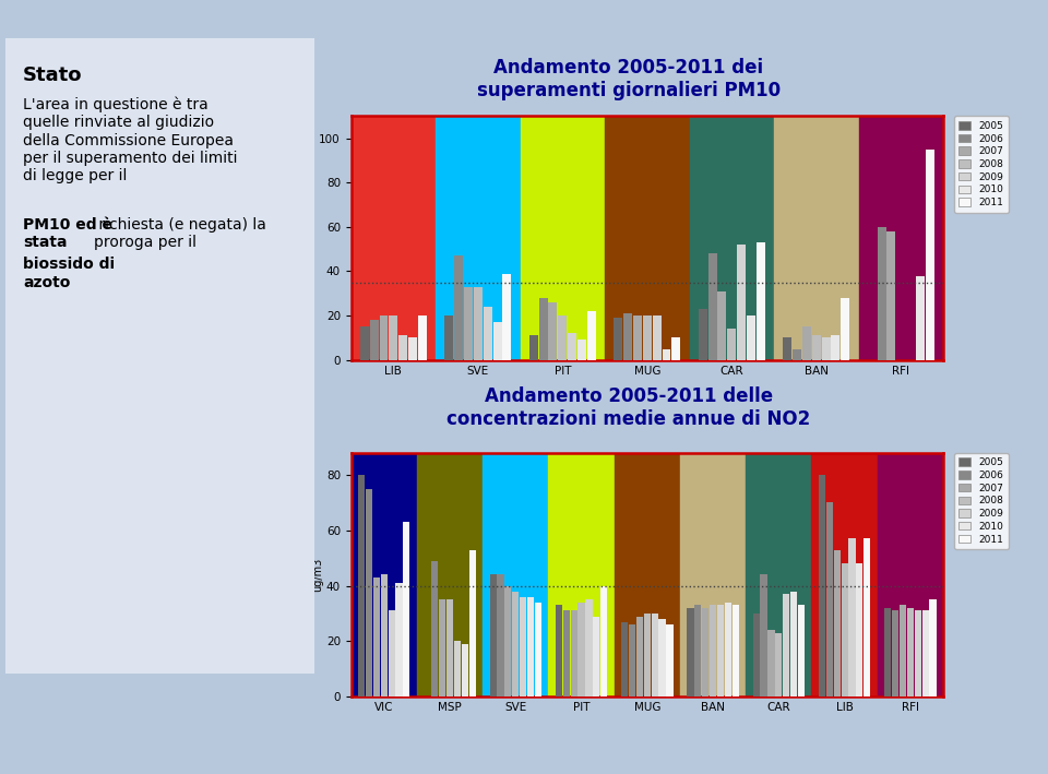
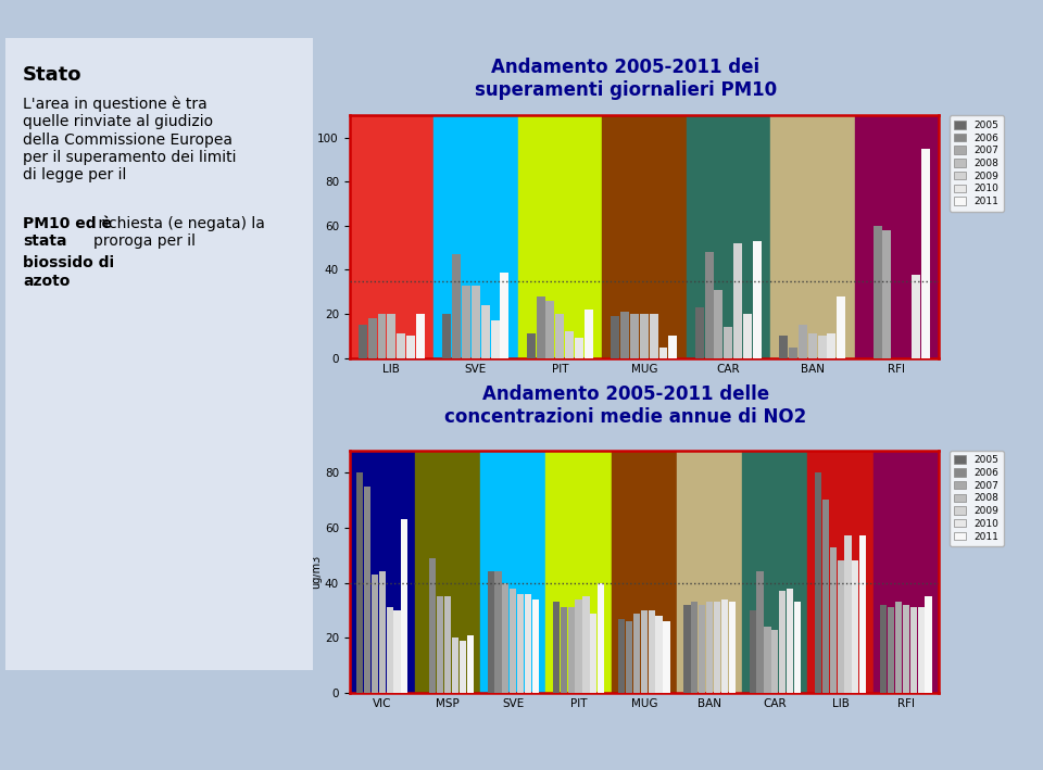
2010/VIC: 41 -> 30
2011/MSP: 53 -> 21
